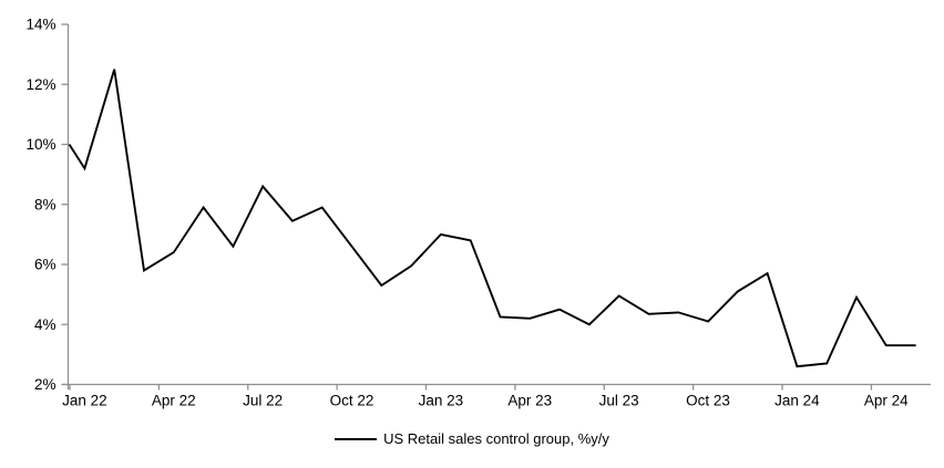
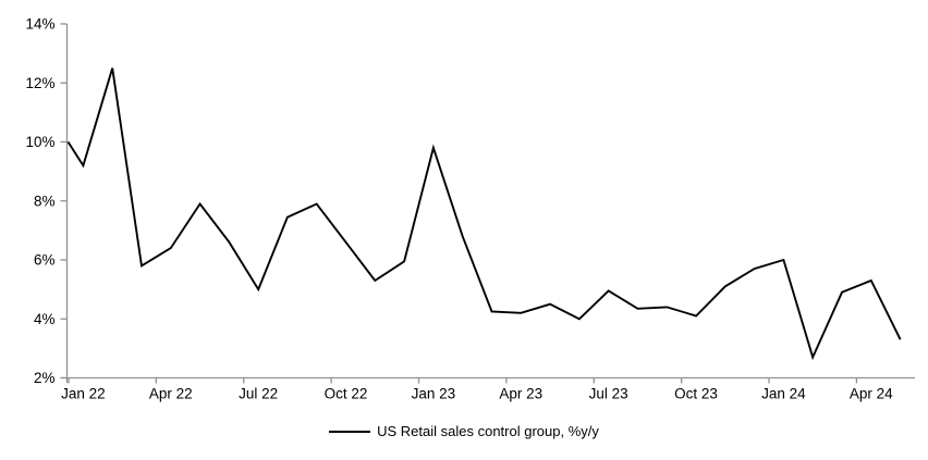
Jul 22: 8.6% -> 5.0%
Jan 23: 7.0% -> 9.8%
Jan 24: 2.6% -> 6.0%
Apr 24: 3.3% -> 5.3%
